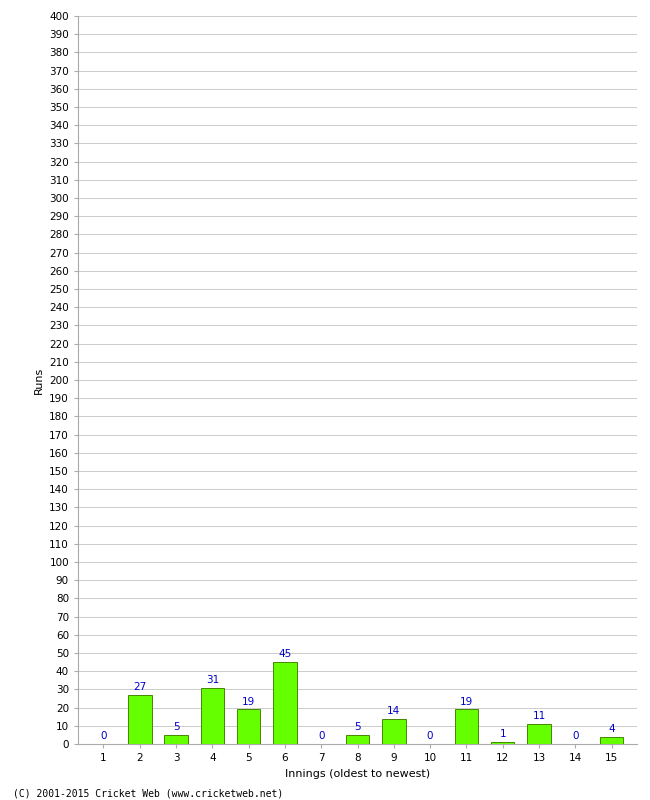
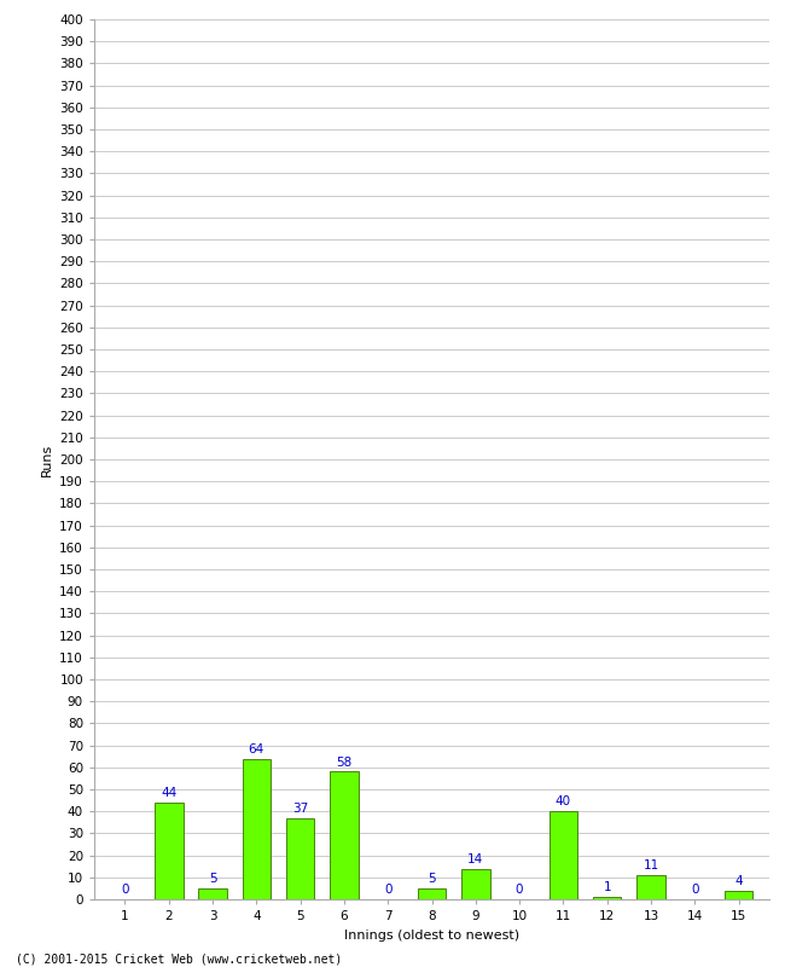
2: 27 -> 44
4: 31 -> 64
5: 19 -> 37
6: 45 -> 58
11: 19 -> 40
